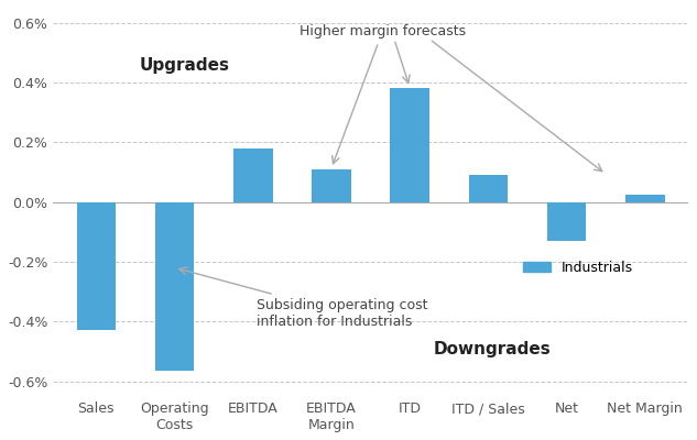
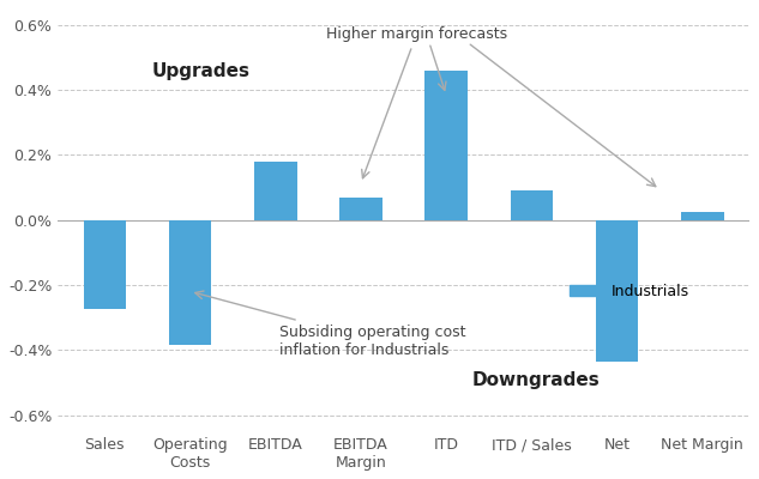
Sales: -0.430% -> -0.275%
Operating Costs: -0.565% -> -0.385%
EBITDA Margin: 0.110% -> 0.070%
ITD: 0.380% -> 0.460%
Net: -0.130% -> -0.435%
